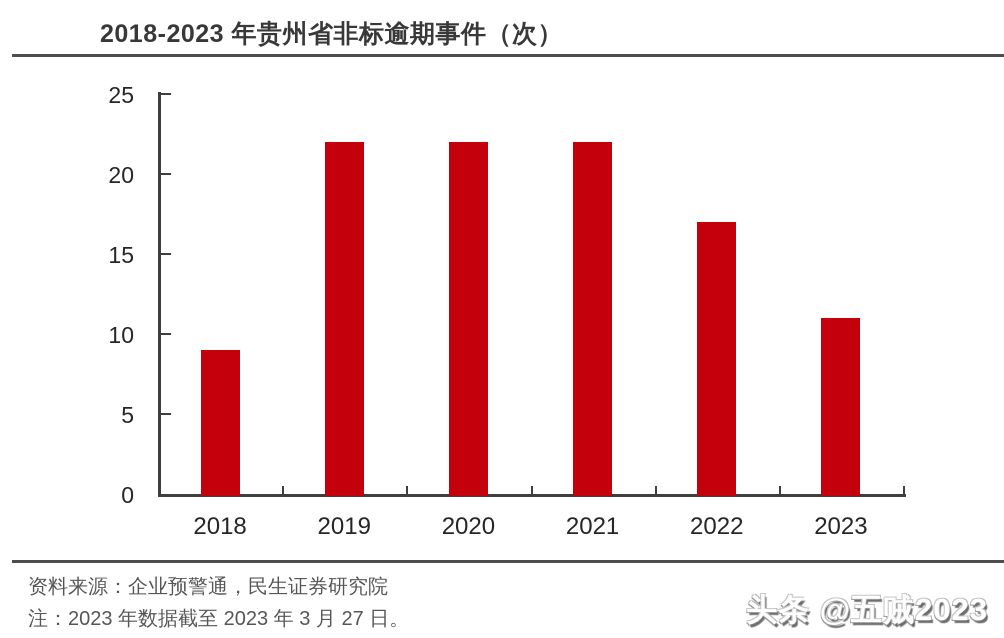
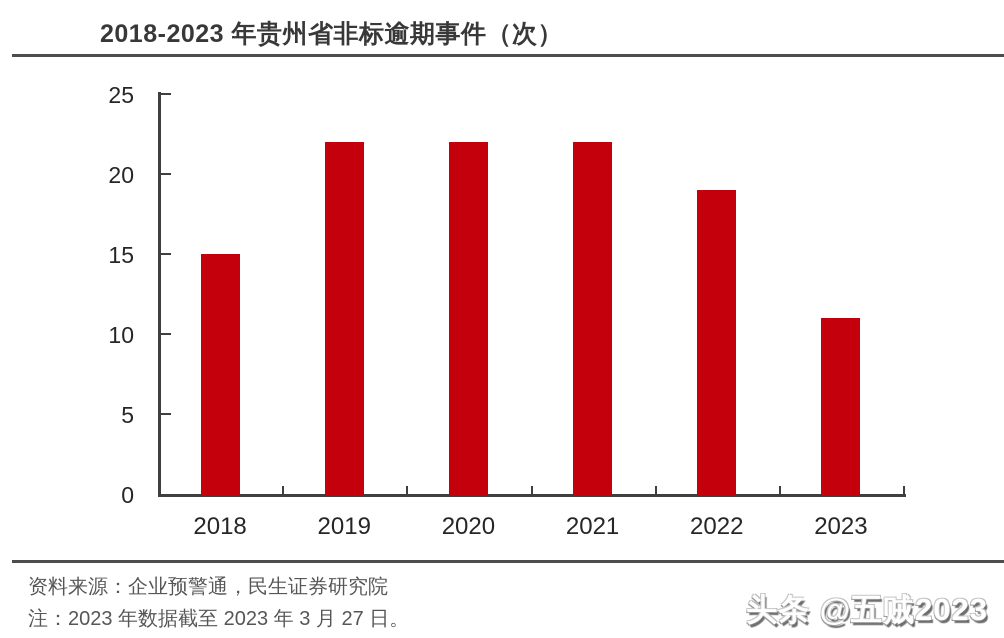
2018: 9 -> 15
2022: 17 -> 19
